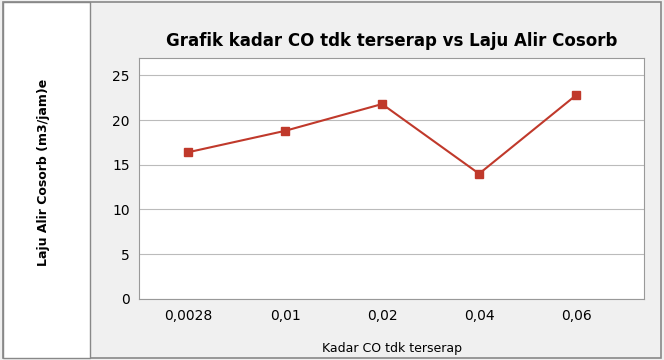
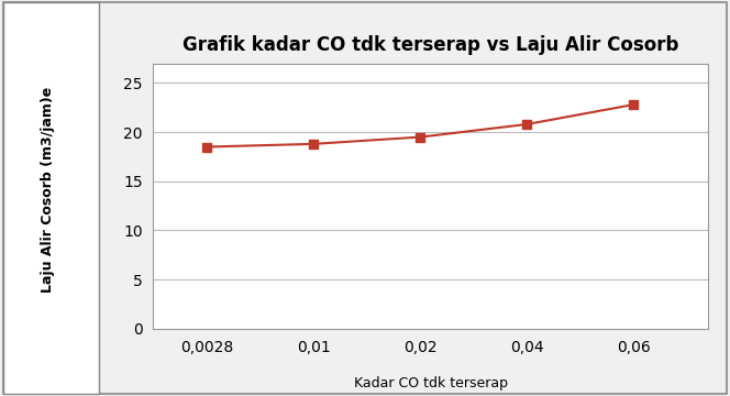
0,0028: 16.4 -> 18.5
0,02: 21.8 -> 19.5
0,04: 14.0 -> 20.8
